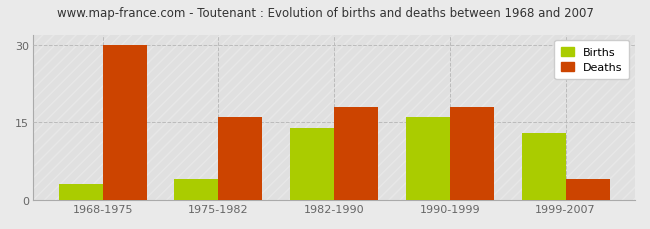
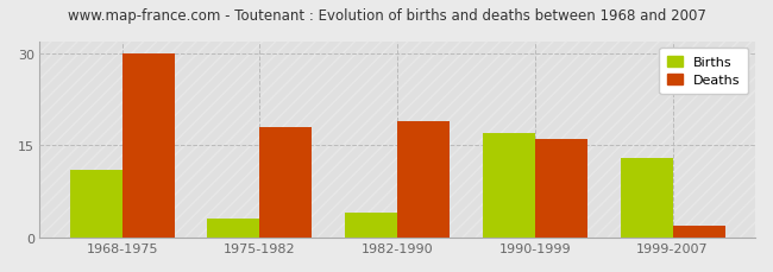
Births/1968-1975: 3 -> 11
Births/1975-1982: 4 -> 3
Deaths/1975-1982: 16 -> 18
Births/1982-1990: 14 -> 4
Deaths/1982-1990: 18 -> 19
Births/1990-1999: 16 -> 17
Deaths/1990-1999: 18 -> 16
Deaths/1999-2007: 4 -> 2
